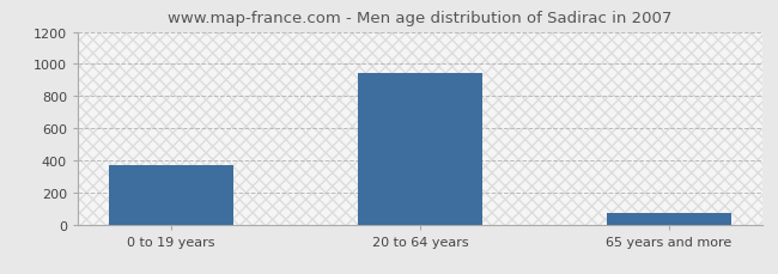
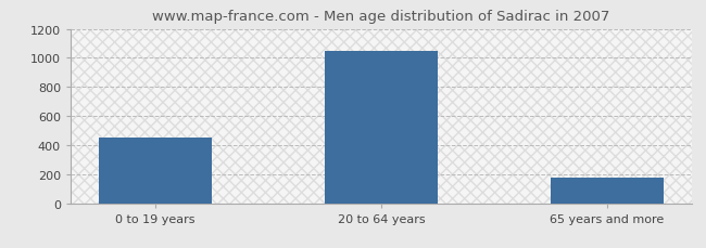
0 to 19 years: 370 -> 450
20 to 64 years: 940 -> 1050
65 years and more: 70 -> 180
